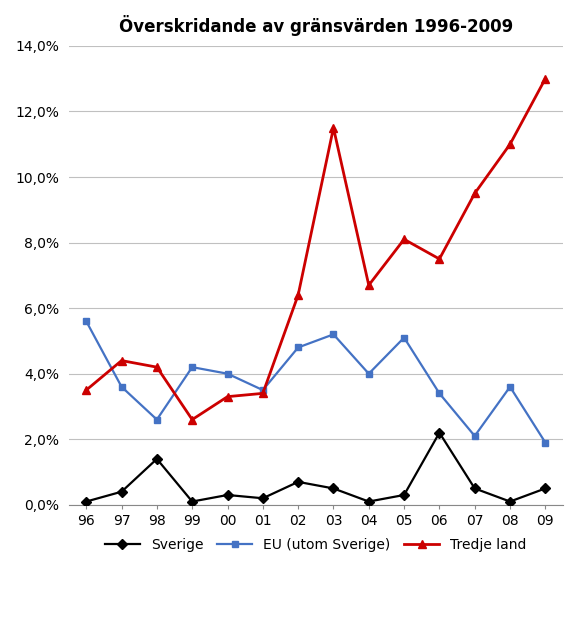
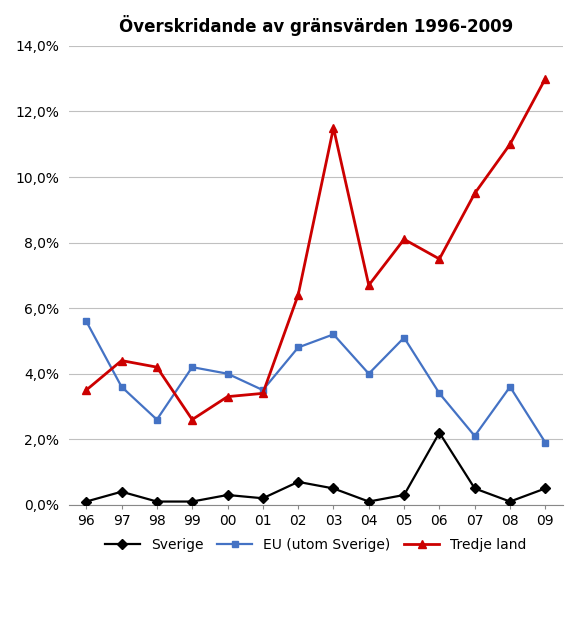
Sverige/98: 1,4% -> 0,1%
